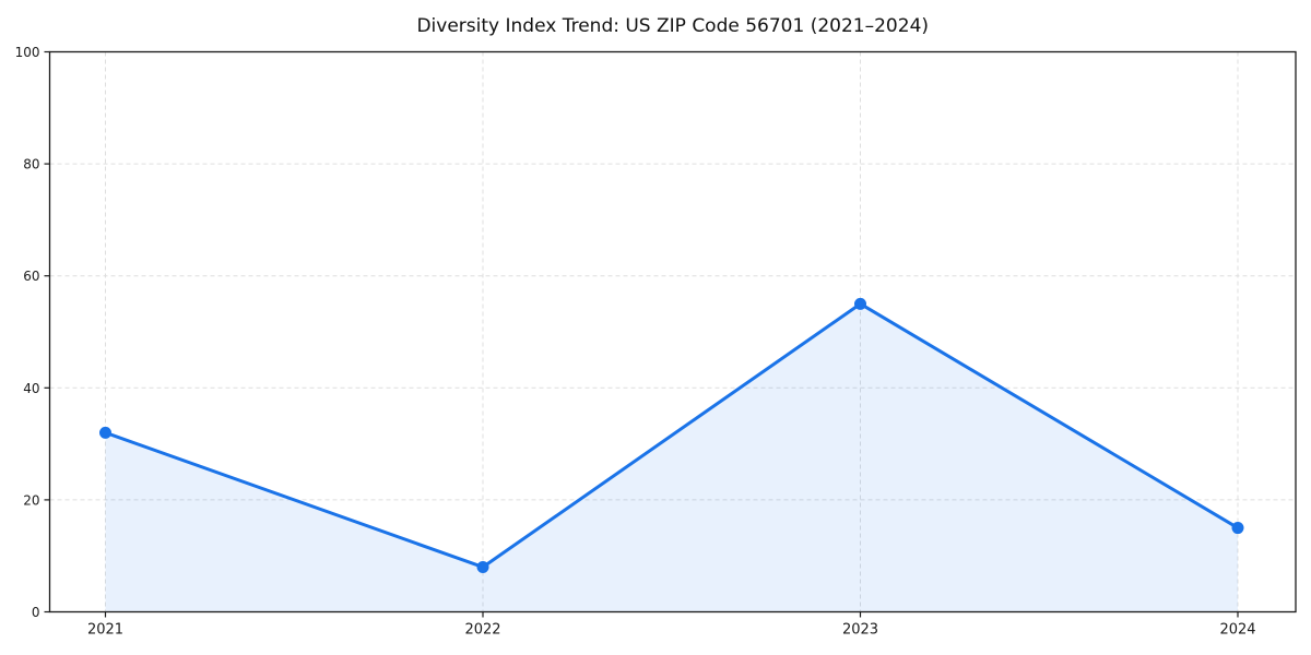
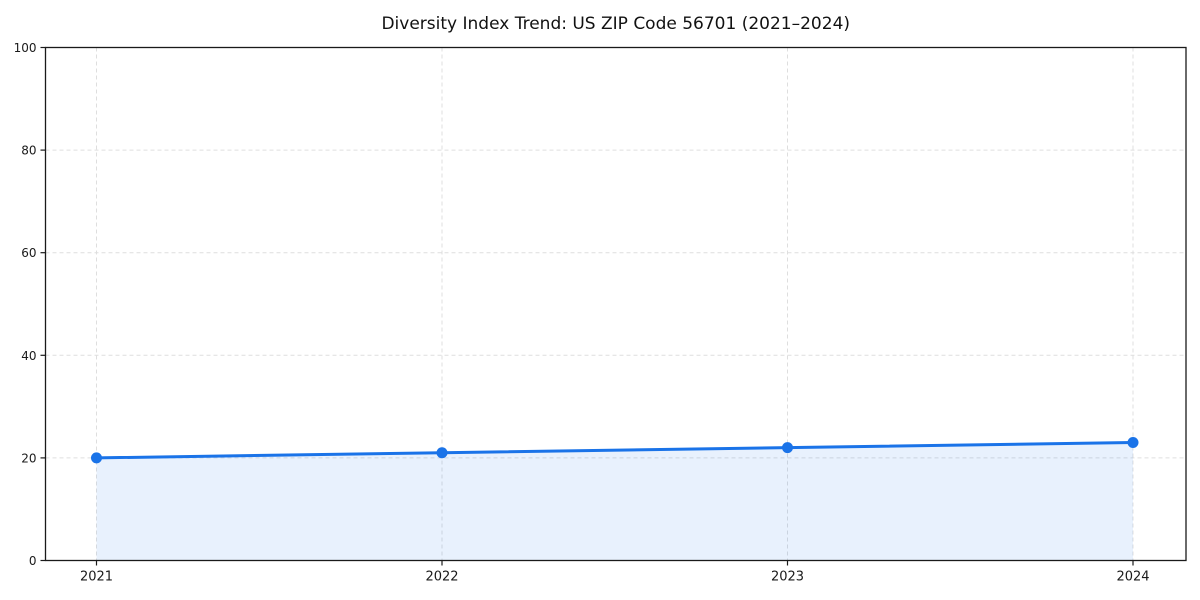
2021: 32 -> 20
2022: 8 -> 21
2023: 55 -> 22
2024: 15 -> 23
